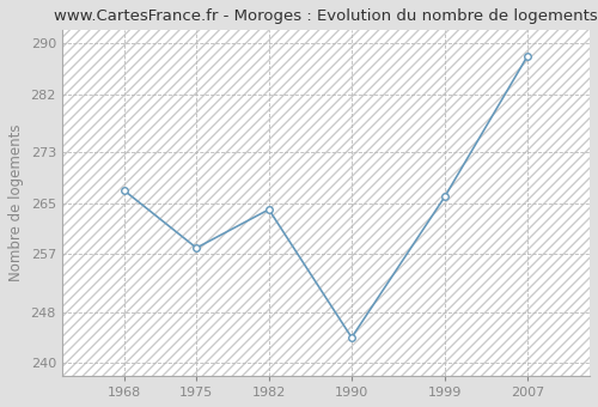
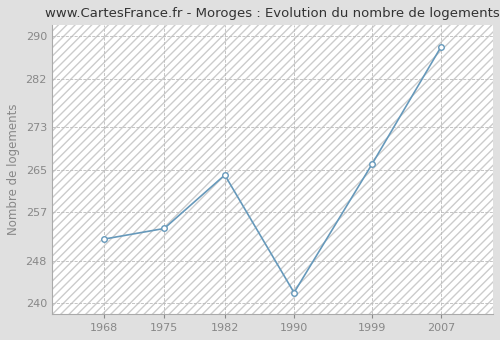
1968: 267 -> 252
1975: 258 -> 254
1990: 244 -> 242
